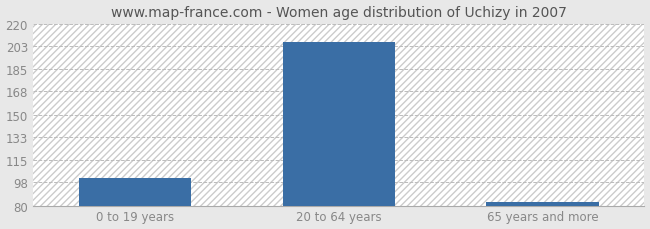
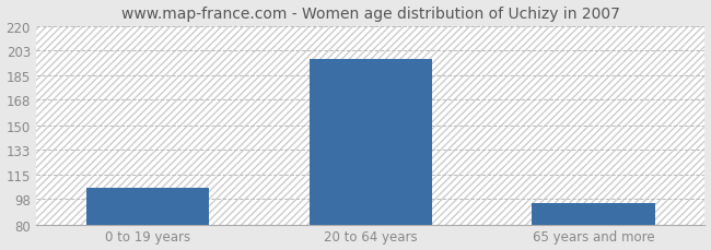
0 to 19 years: 101 -> 106
20 to 64 years: 206 -> 197
65 years and more: 83 -> 95
